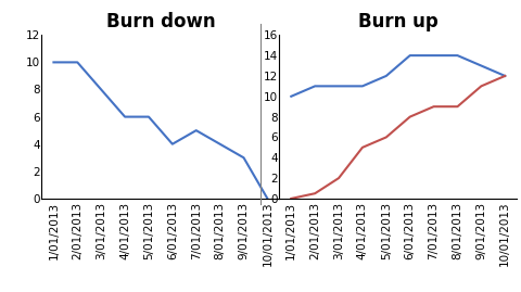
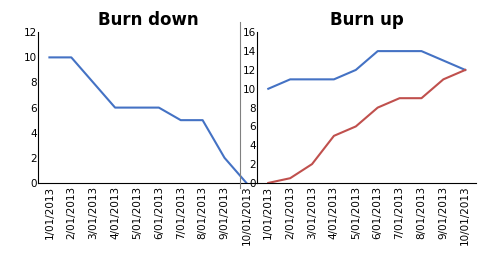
Burn down/6/01/2013: 4 -> 6
Burn down/8/01/2013: 4 -> 5
Burn down/9/01/2013: 3 -> 2
